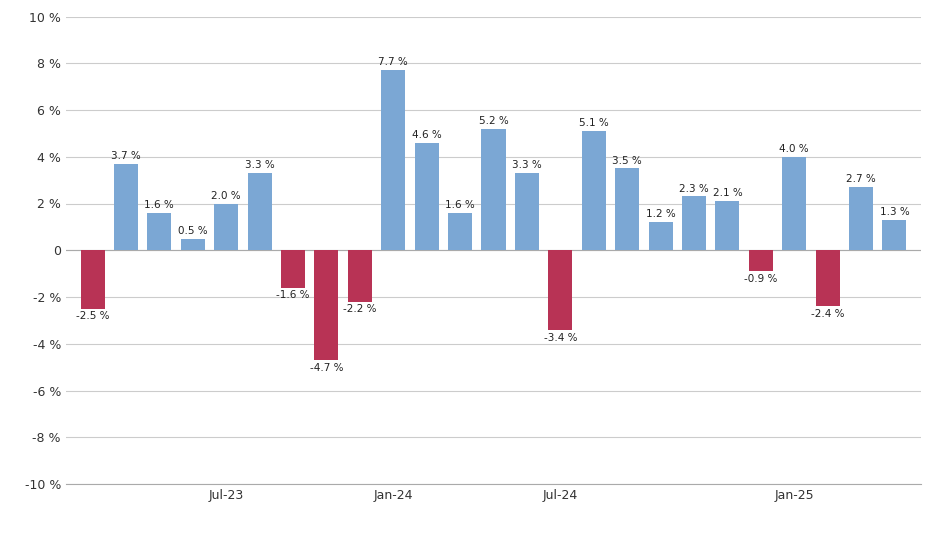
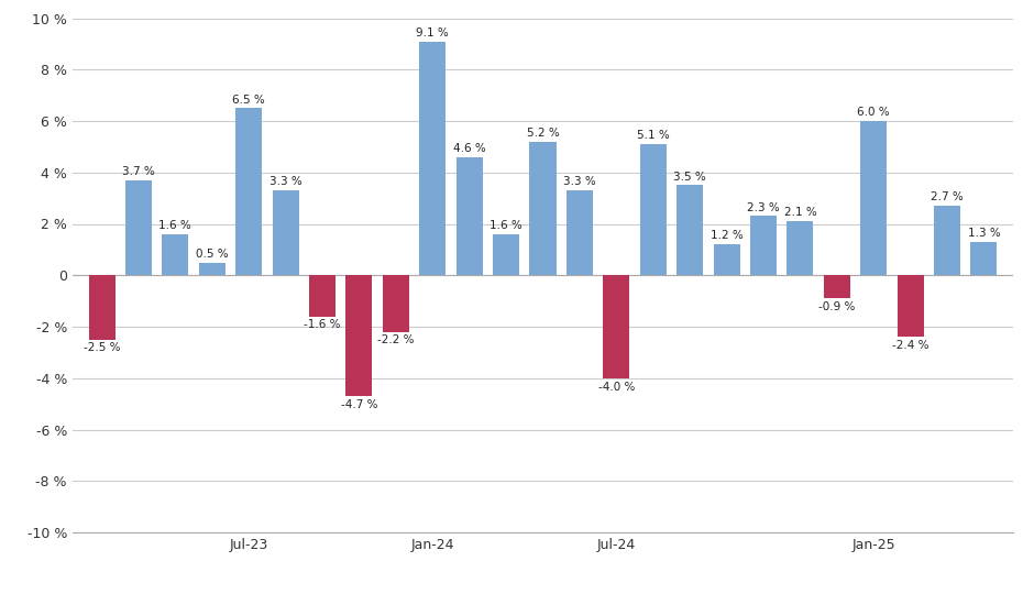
Jul-23: 2.0 -> 6.5
Jan-24: 7.7 -> 9.1
Jul-24: -3.4 -> -4.0
Jan-25: 4.0 -> 6.0
